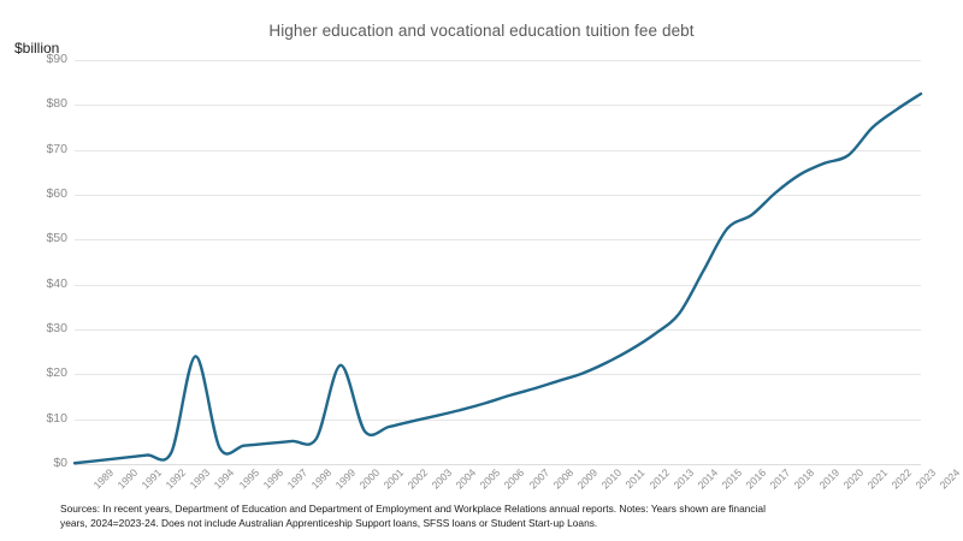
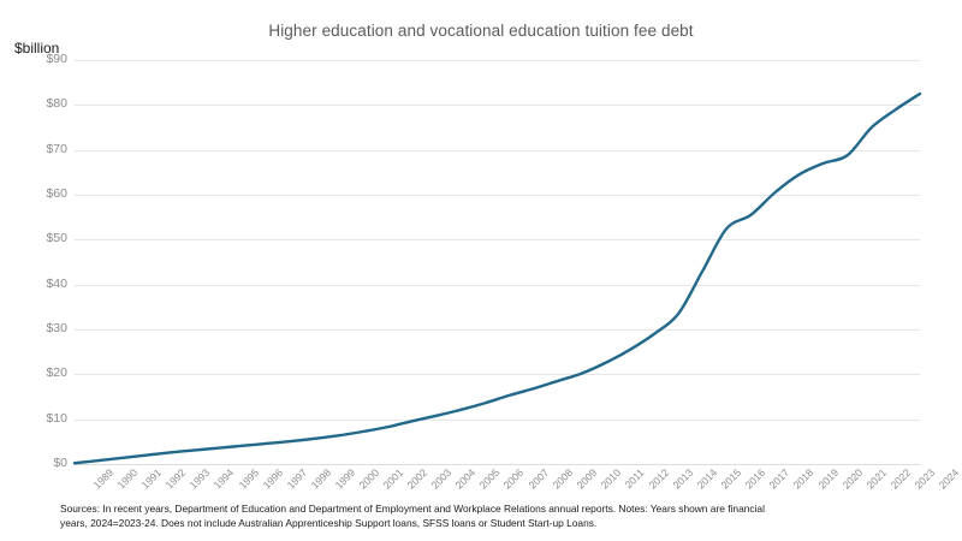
1994: $24 -> $3
2000: $22 -> $6
